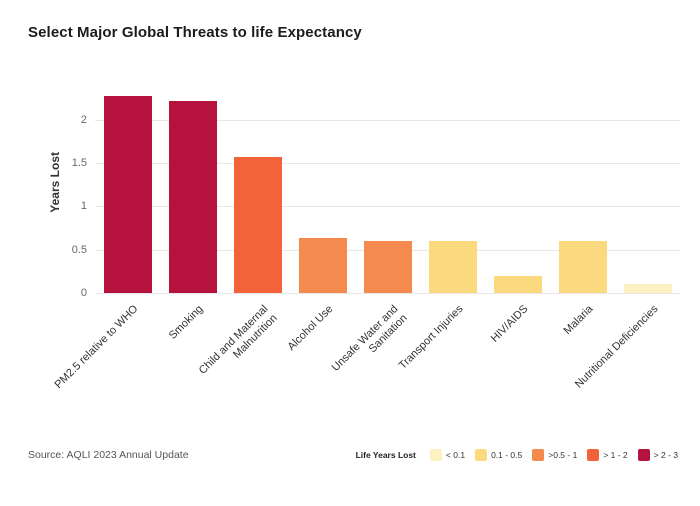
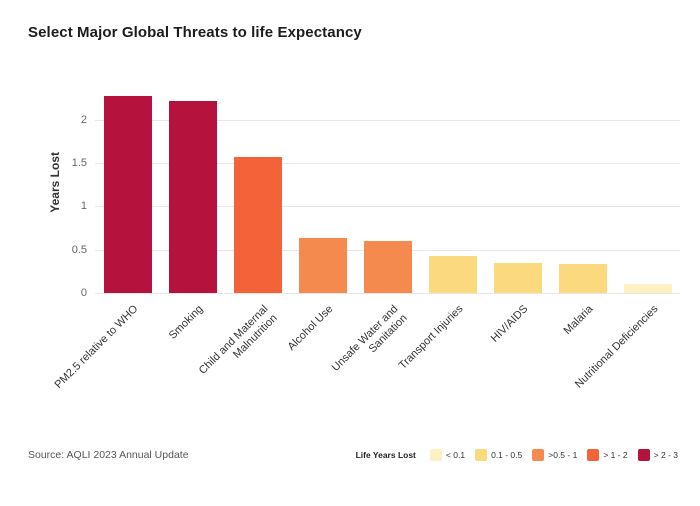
Transport Injuries: 0.6 -> 0.4
HIV/AIDS: 0.2 -> 0.3
Malaria: 0.6 -> 0.3
